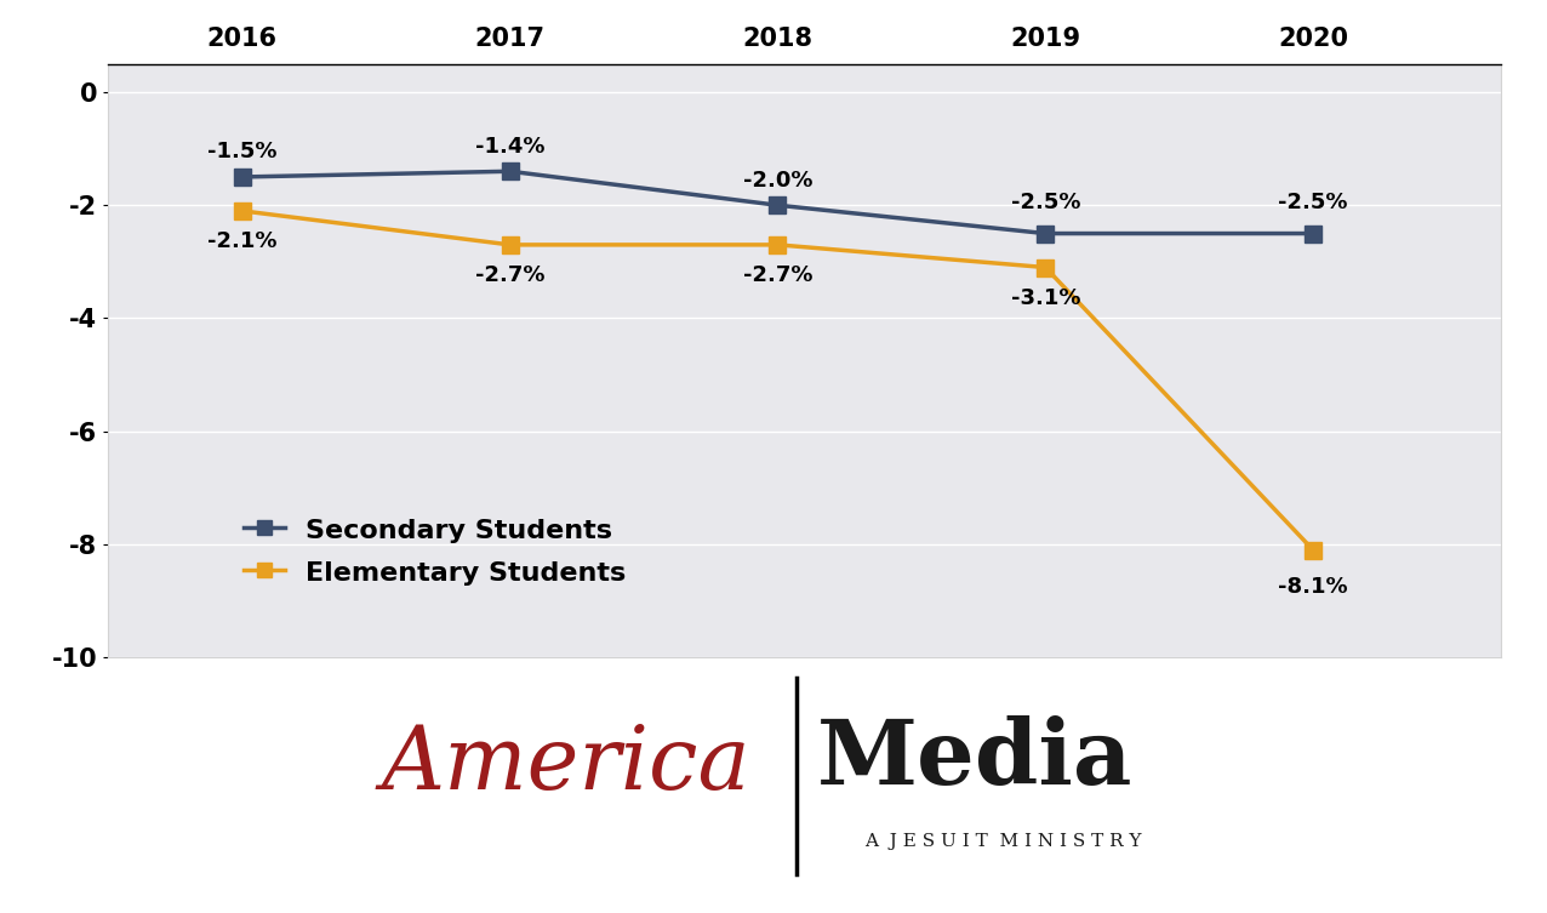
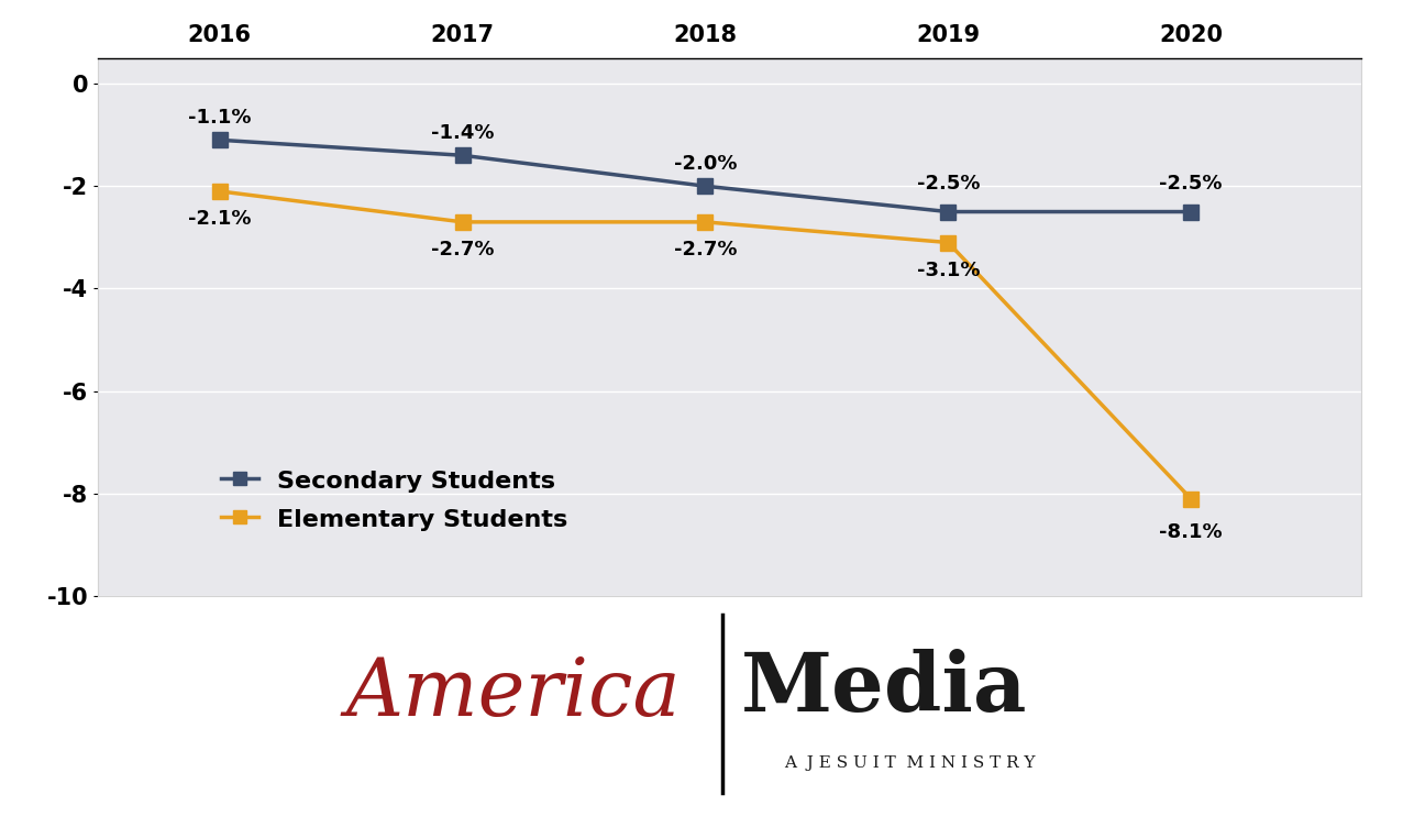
Secondary Students/2016: -1.5% -> -1.1%
